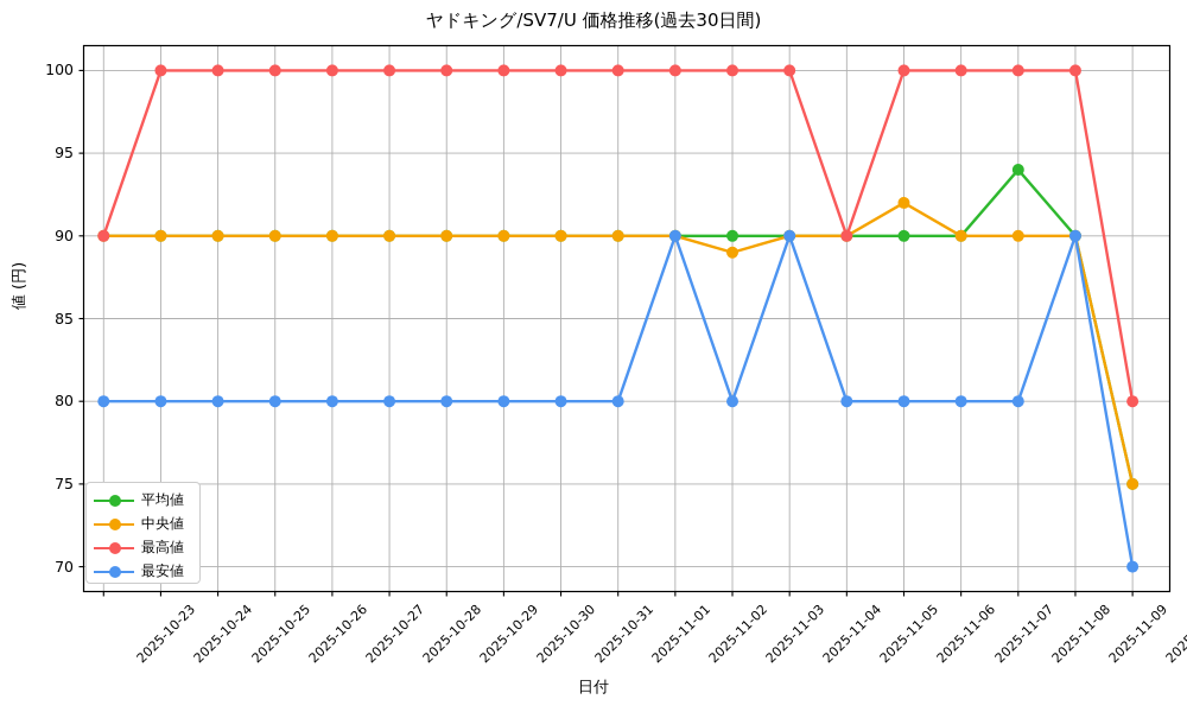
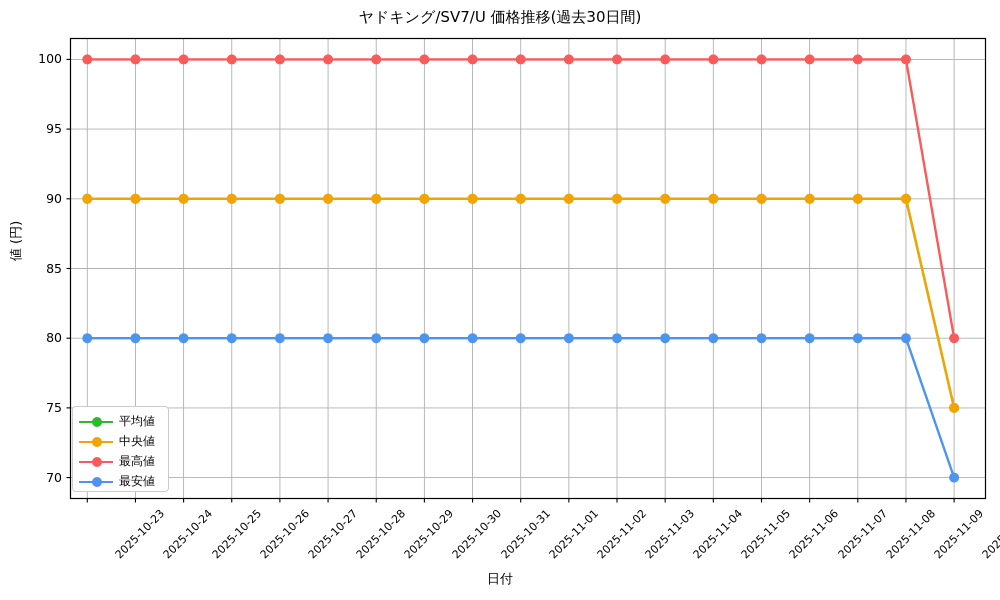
最高値/2025-10-23: 90 -> 100
最安値/2025-11-02: 90 -> 80
中央値/2025-11-03: 89 -> 90
最安値/2025-11-04: 90 -> 80
最高値/2025-11-05: 90 -> 100
中央値/2025-11-06: 92 -> 90
平均値/2025-11-08: 94 -> 90
最安値/2025-11-09: 90 -> 80
